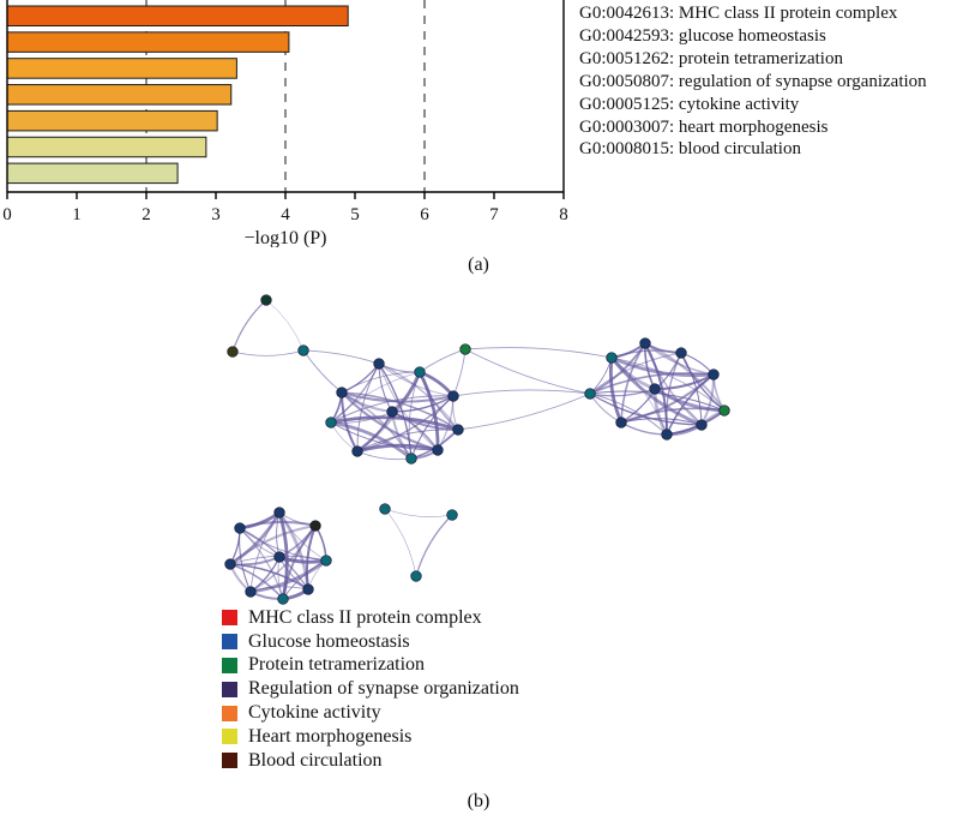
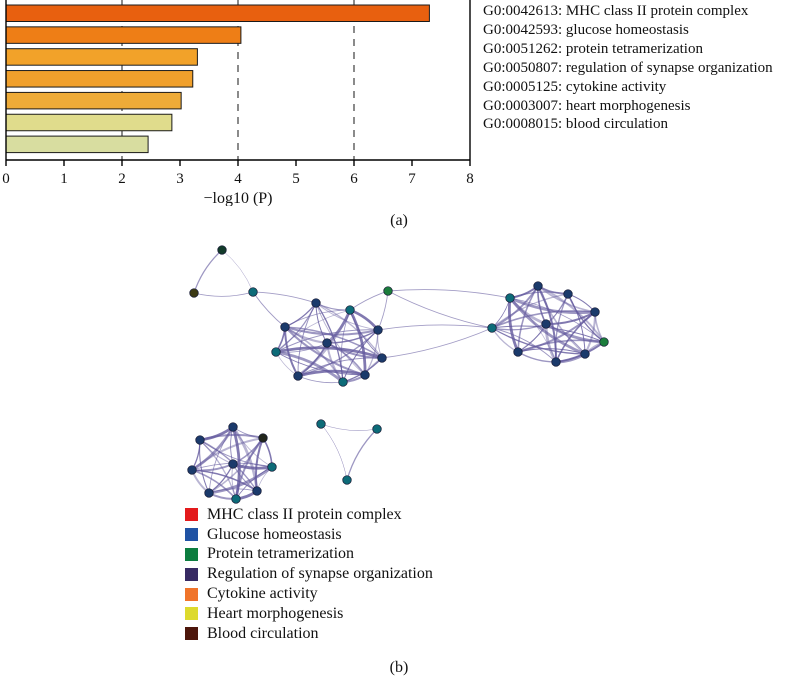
MHC class II protein complex: 4.9 -> 7.3
